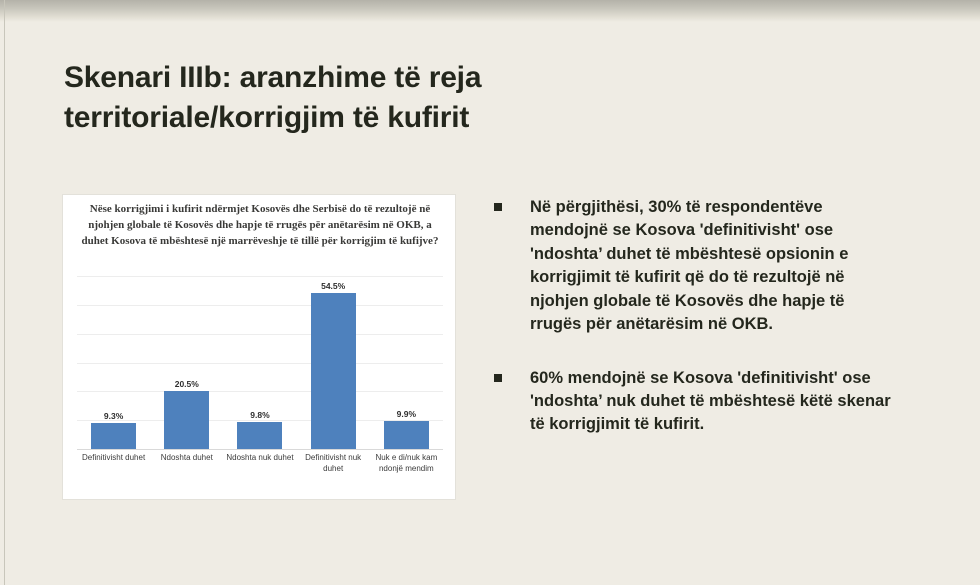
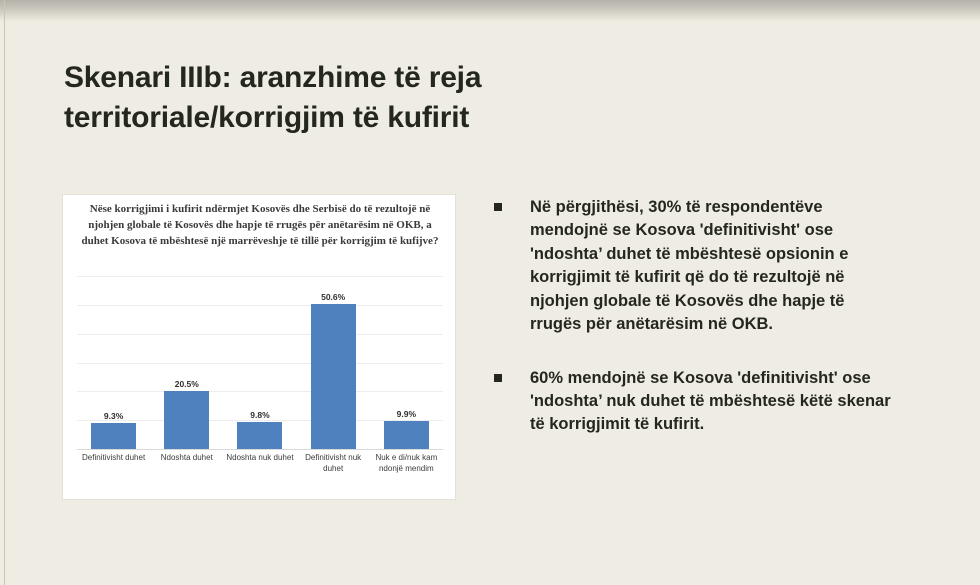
Definitivisht nuk duhet: 54.5% -> 50.6%
